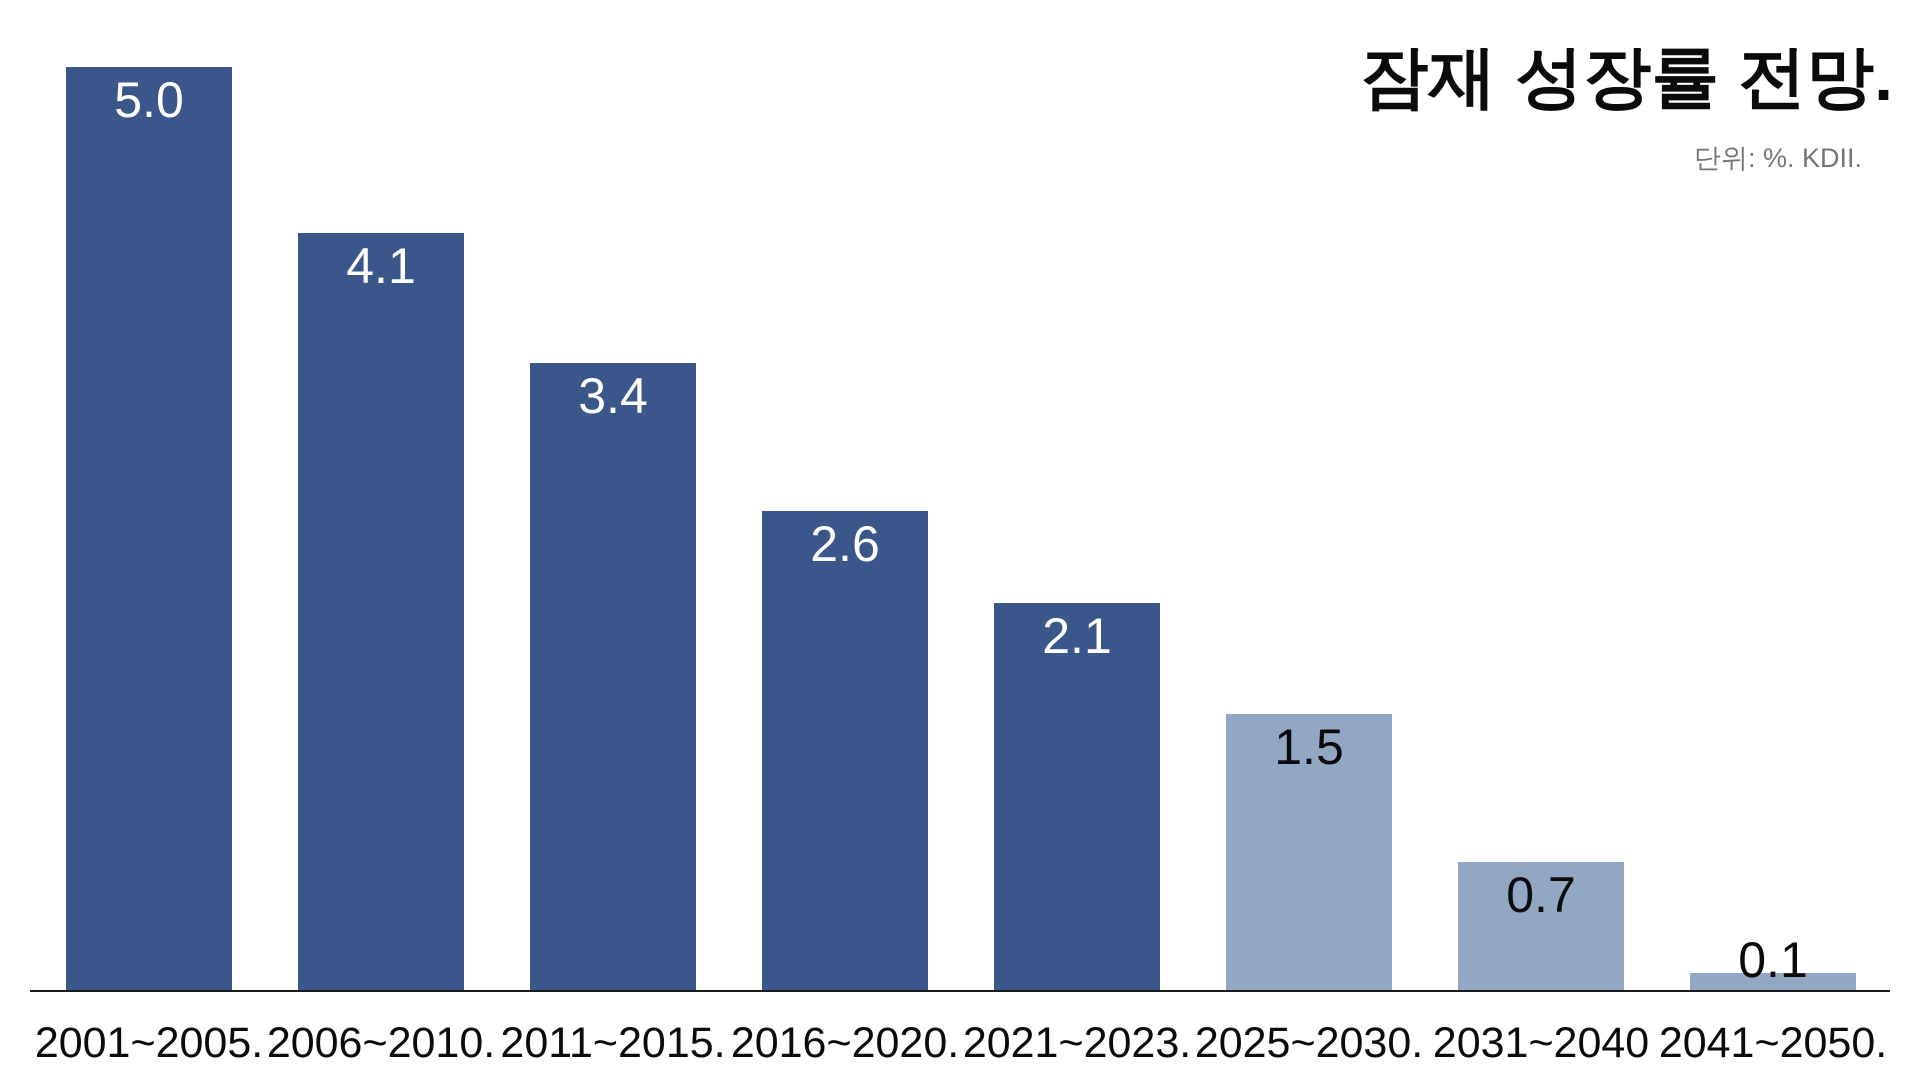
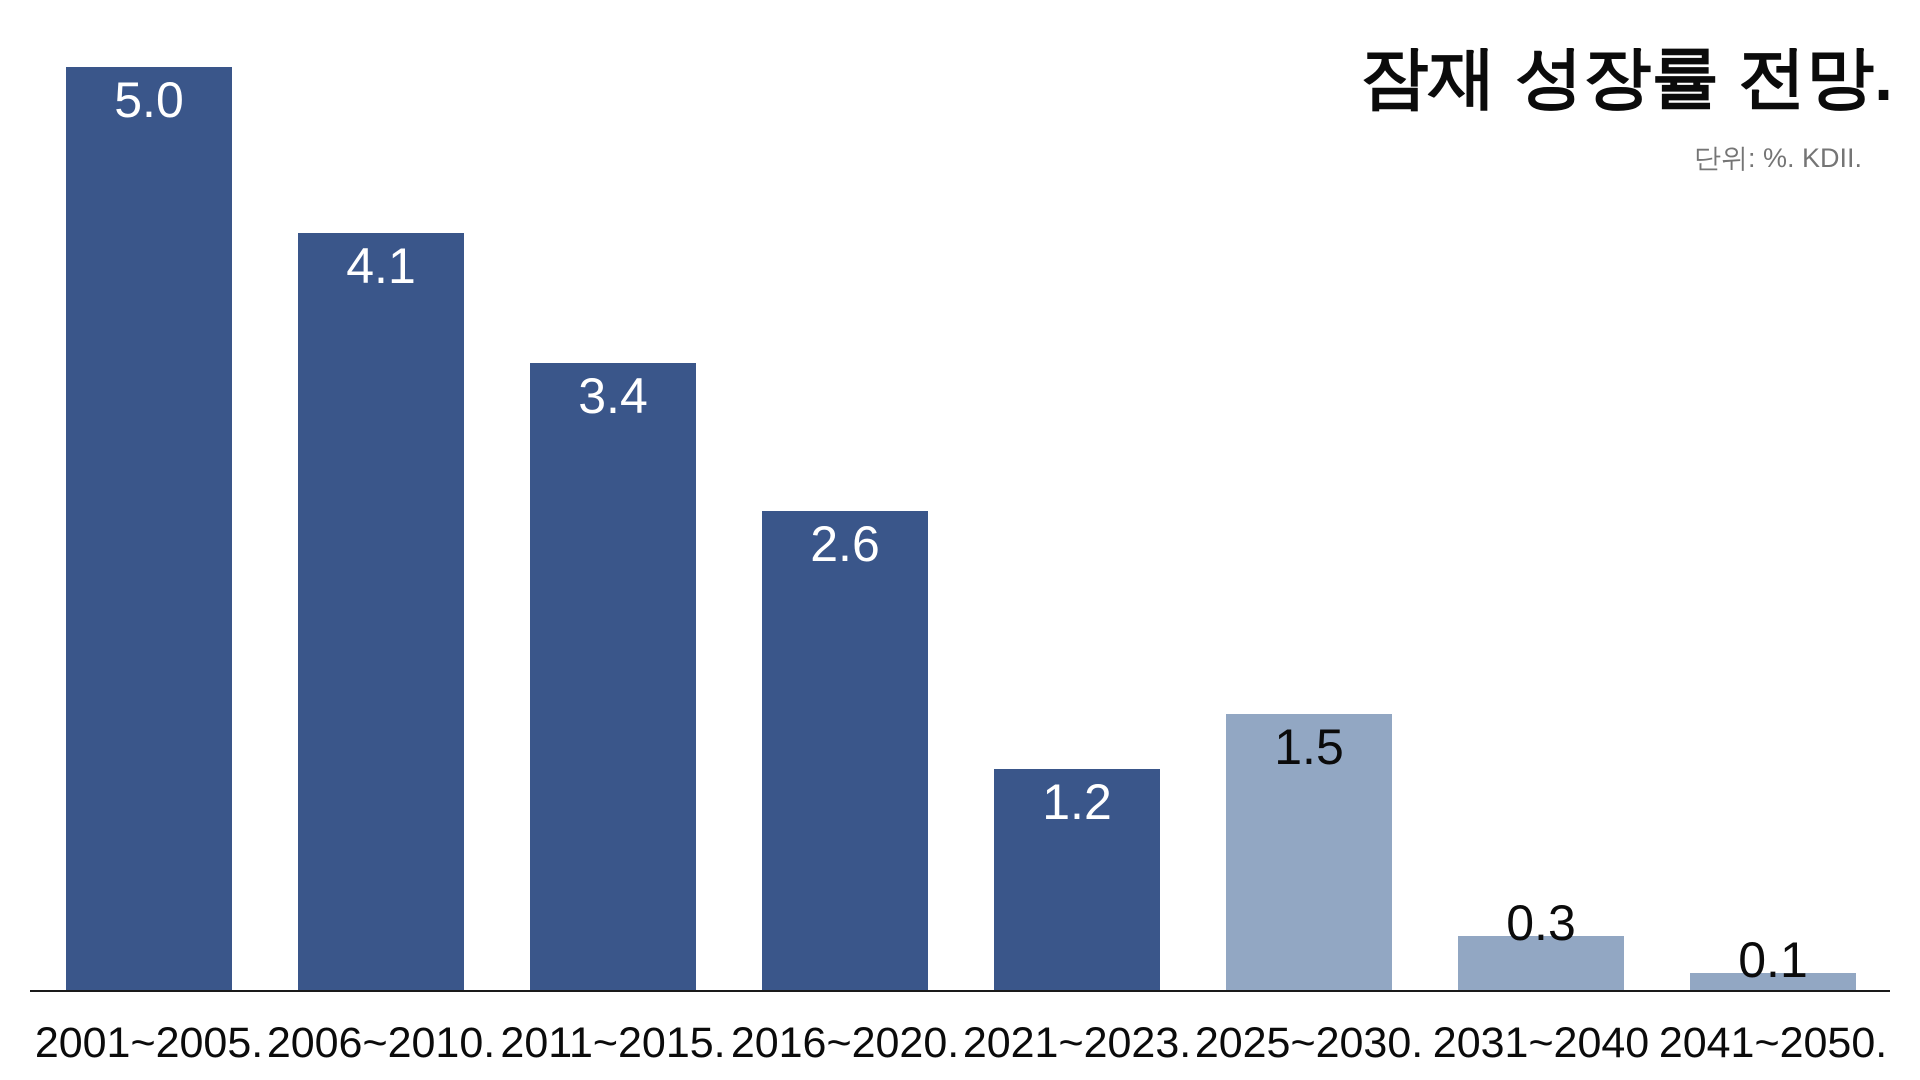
2021~2023.: 2.1 -> 1.2
2031~2040: 0.7 -> 0.3
